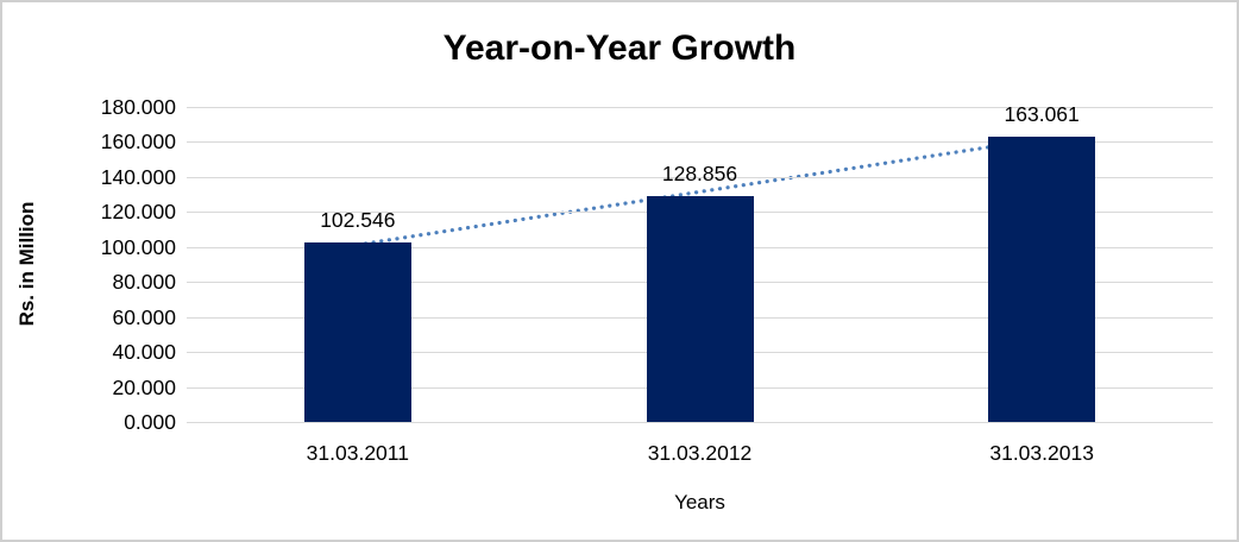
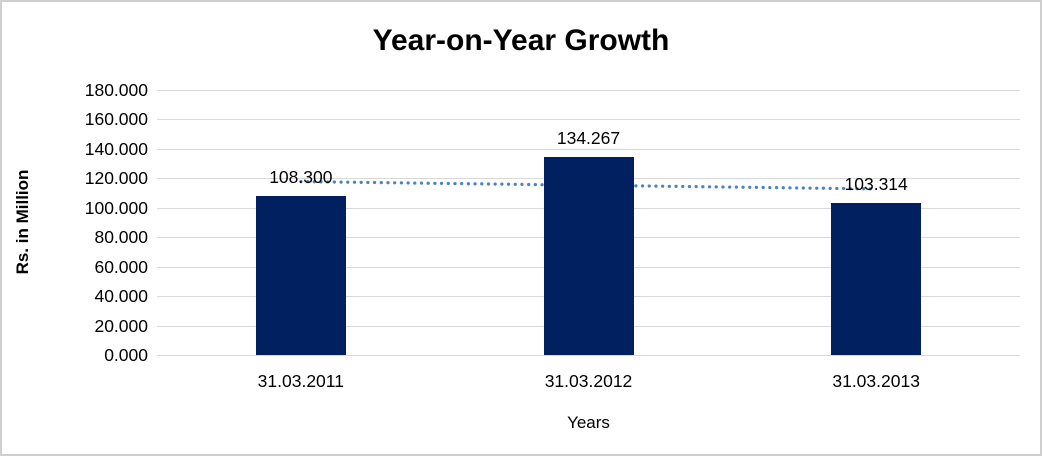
31.03.2011: 102.546 -> 108.300
31.03.2012: 128.856 -> 134.267
31.03.2013: 163.061 -> 103.314
